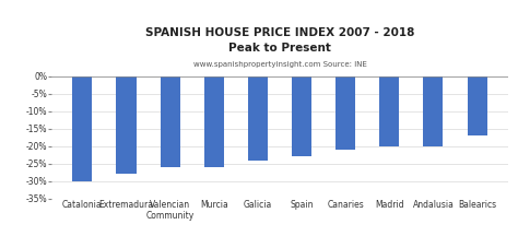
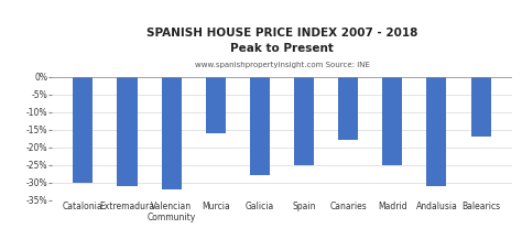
Extremadura: -28% -> -31%
Valencian Community: -26% -> -32%
Murcia: -26% -> -16%
Galicia: -24% -> -28%
Spain: -23% -> -25%
Canaries: -21% -> -18%
Madrid: -20% -> -25%
Andalusia: -20% -> -31%
